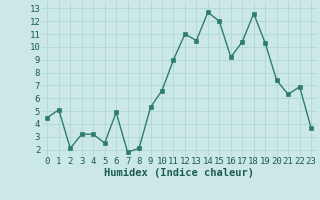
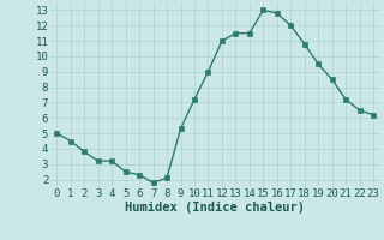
0: 4.5 -> 5.0
1: 5.1 -> 4.5
2: 2.1 -> 3.8
6: 4.9 -> 2.3
10: 6.6 -> 7.2
13: 10.5 -> 11.5
14: 12.7 -> 11.5
15: 12.0 -> 13.0
16: 9.2 -> 12.8
17: 10.4 -> 12.0
18: 12.6 -> 10.8
19: 10.3 -> 9.5
20: 7.4 -> 8.5
21: 6.3 -> 7.2
22: 6.9 -> 6.5
23: 3.7 -> 6.2
